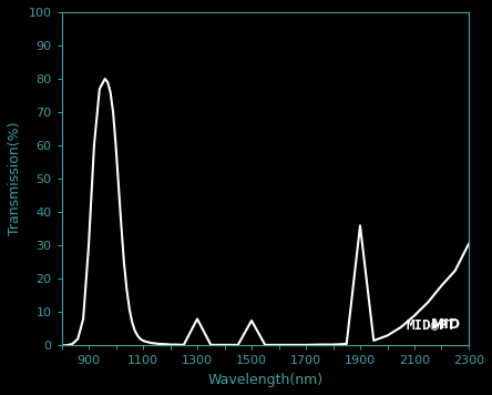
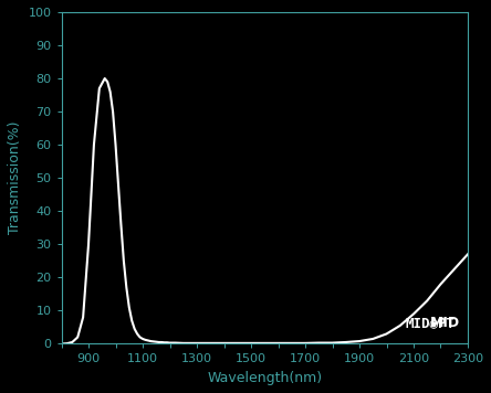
1300: 8.0 -> 0.2
1500: 7.5 -> 0.2
1900: 36.0 -> 0.8
2300: 30.5 -> 27.0
